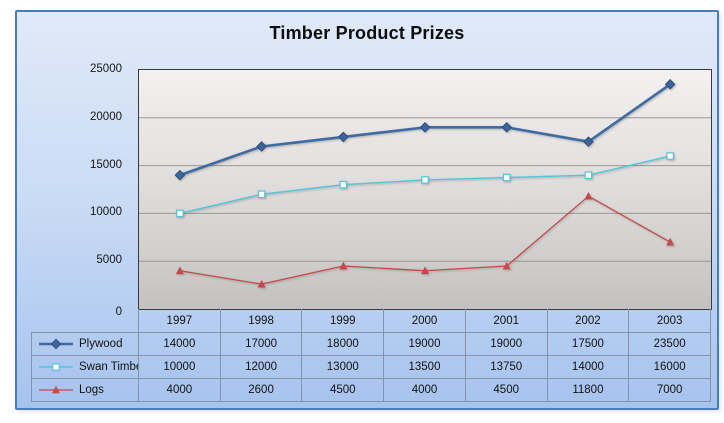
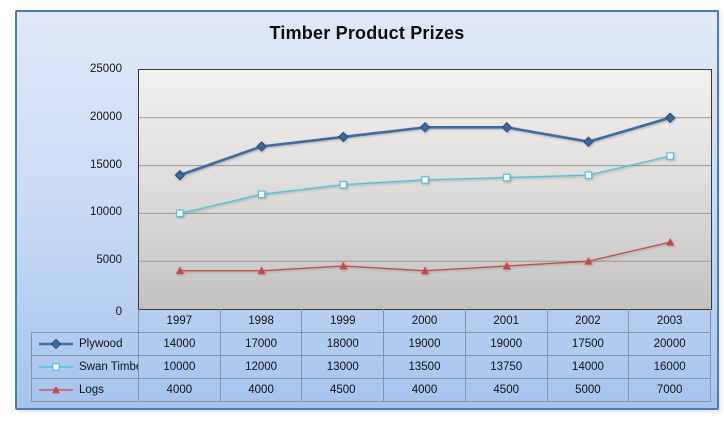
Logs/1998: 2600 -> 4000
Logs/2002: 11800 -> 5000
Plywood/2003: 23500 -> 20000
